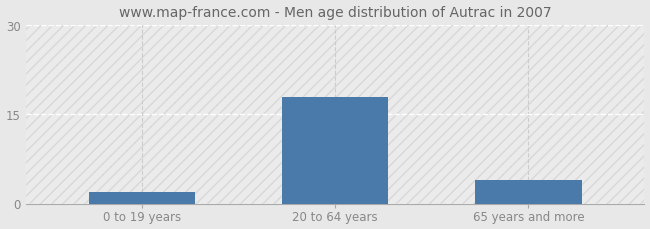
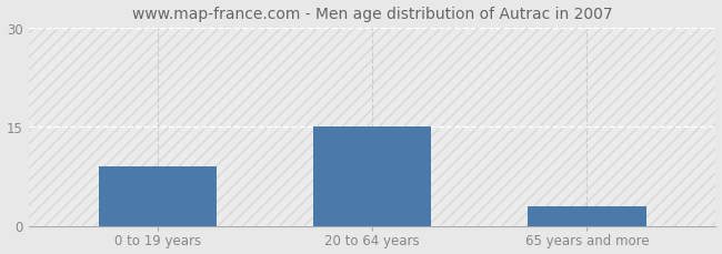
0 to 19 years: 2 -> 9
20 to 64 years: 18 -> 15
65 years and more: 4 -> 3
